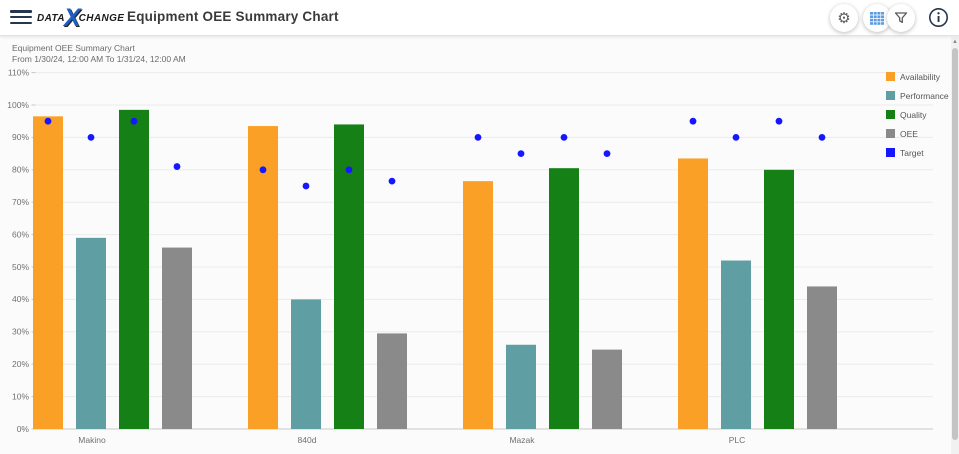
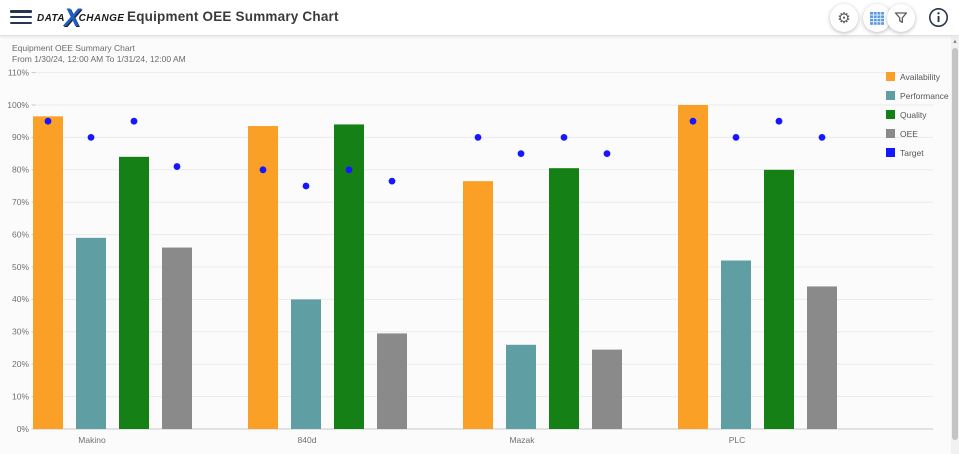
Quality/Makino: 98% -> 84%
Availability/PLC: 84% -> 100%
